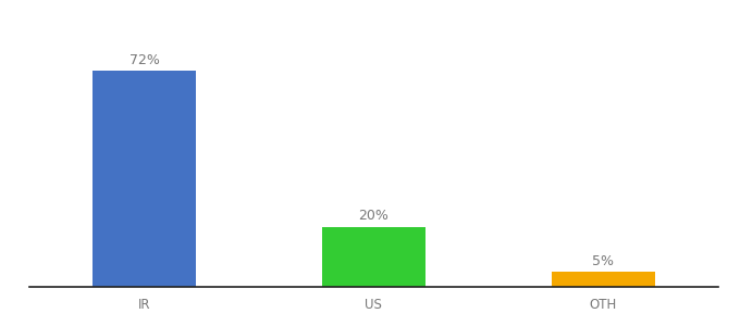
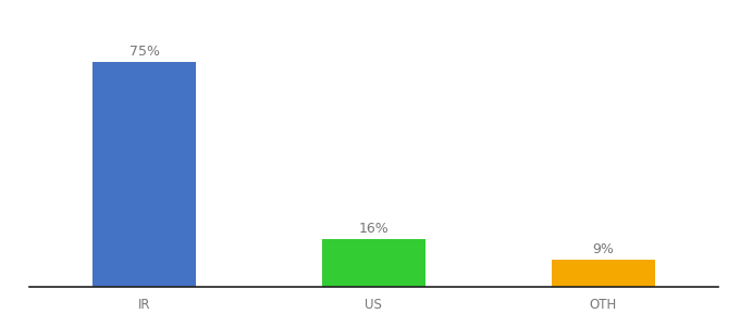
IR: 72% -> 75%
US: 20% -> 16%
OTH: 5% -> 9%
